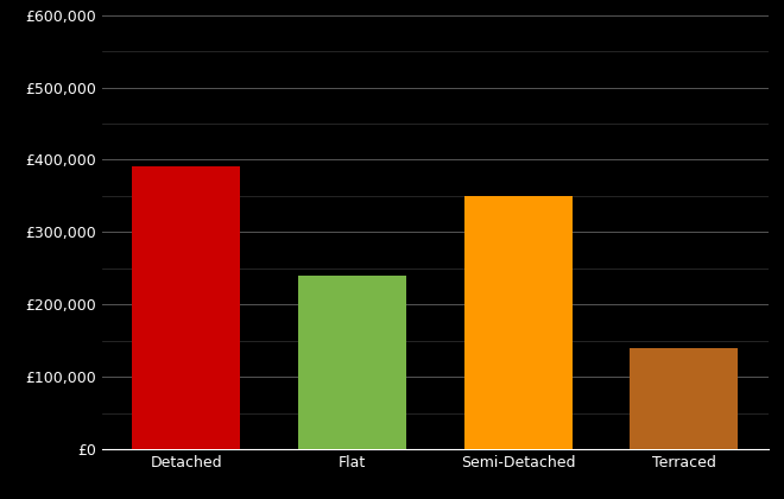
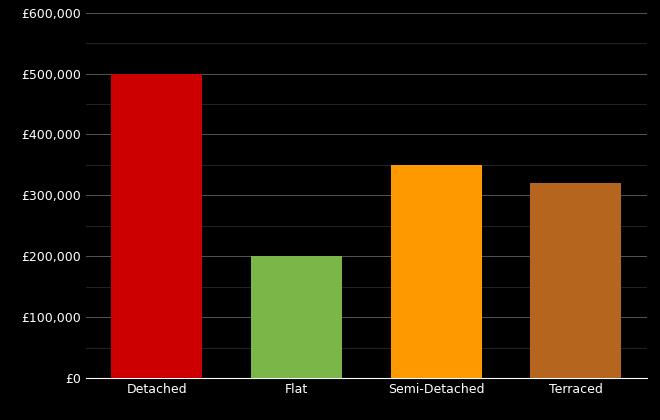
Detached: £390,000 -> £500,000
Flat: £240,000 -> £200,000
Terraced: £140,000 -> £320,000
